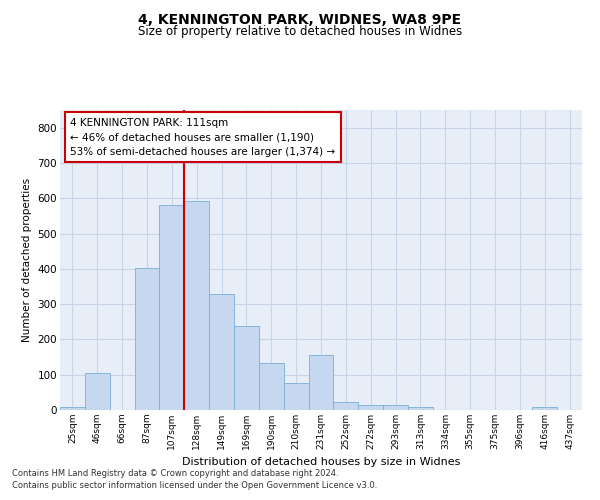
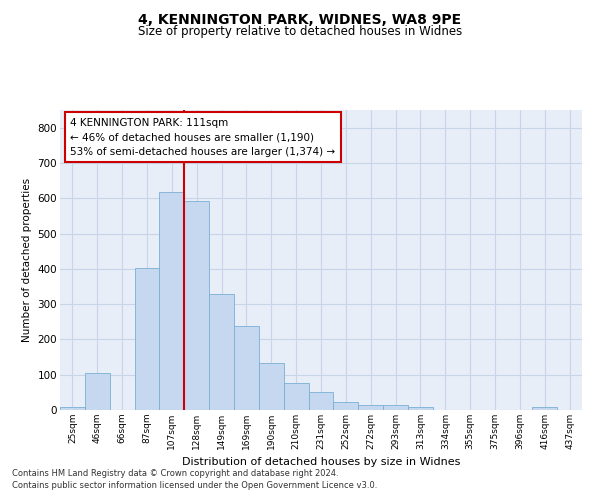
107sqm: 580 -> 617
231sqm: 155 -> 50
